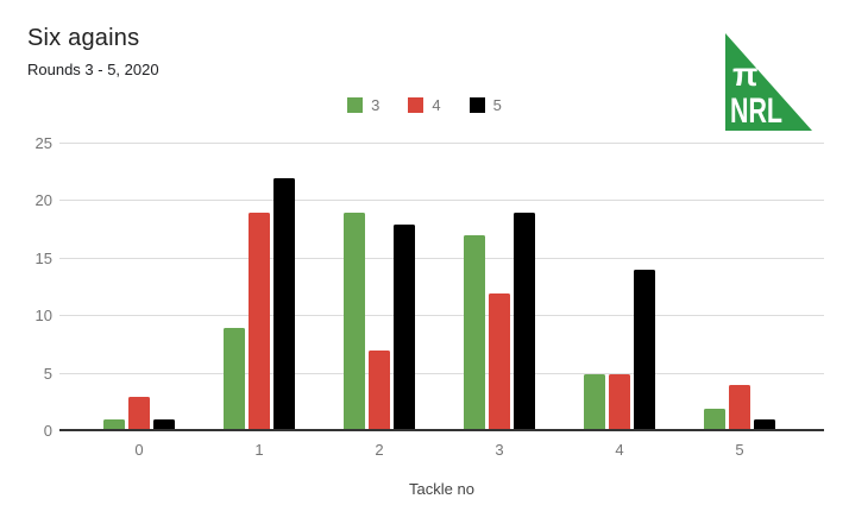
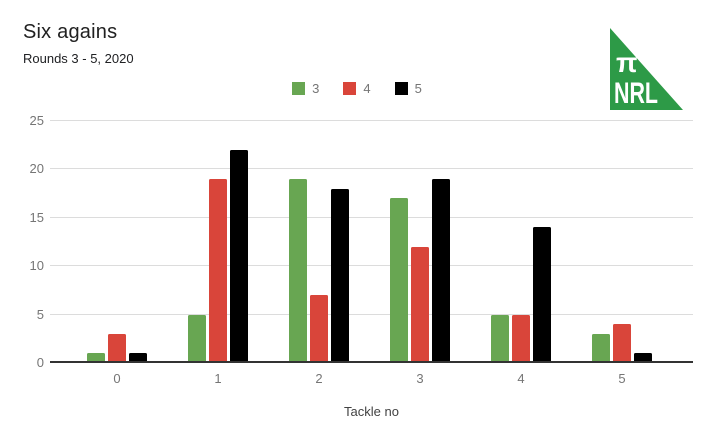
3/1: 9 -> 5
3/5: 2 -> 3
